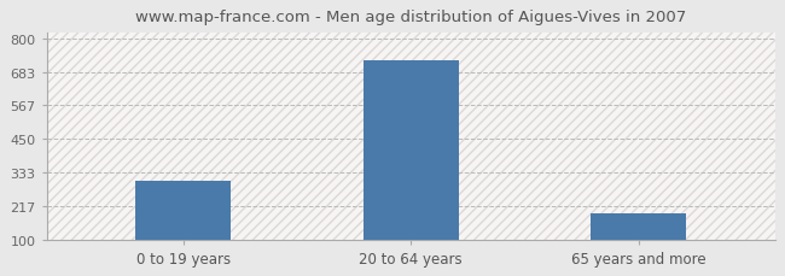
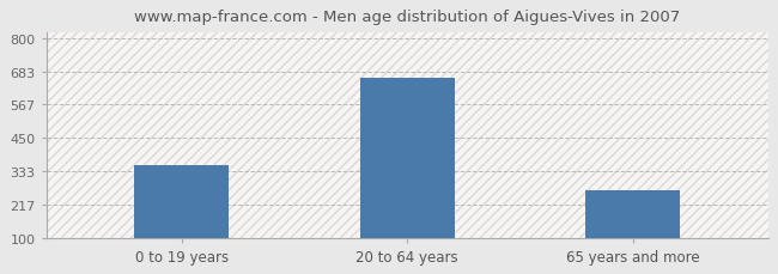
0 to 19 years: 305 -> 355
20 to 64 years: 725 -> 660
65 years and more: 190 -> 265
